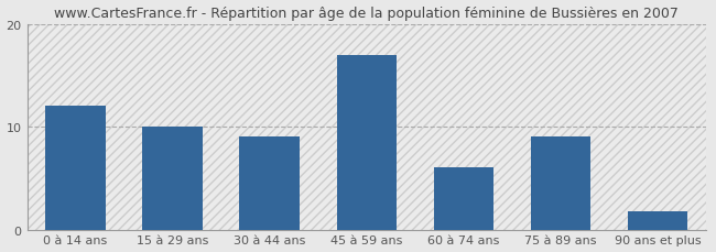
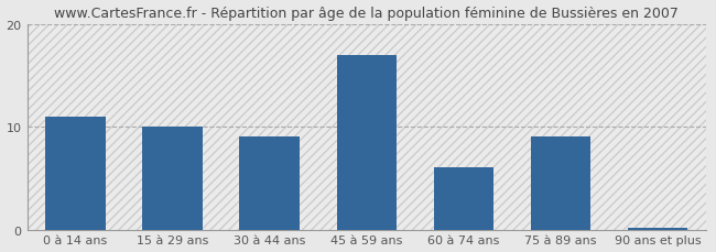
0 à 14 ans: 12.0 -> 11.0
90 ans et plus: 1.8 -> 0.2
